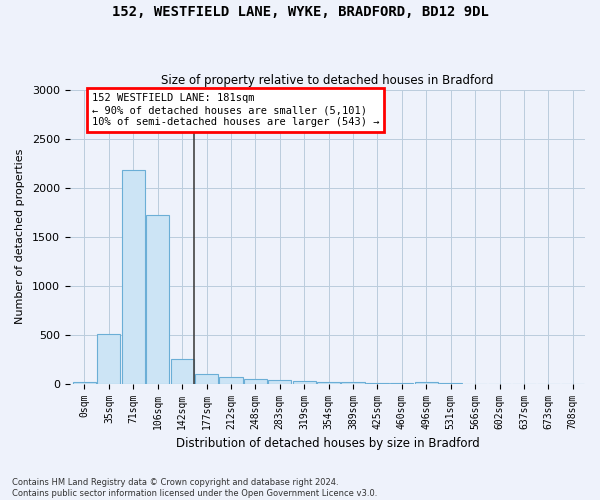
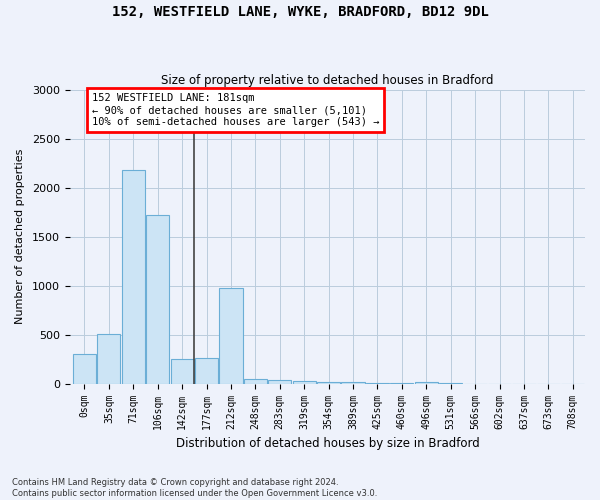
0sqm: 20 -> 300
177sqm: 100 -> 260
212sqm: 70 -> 980
